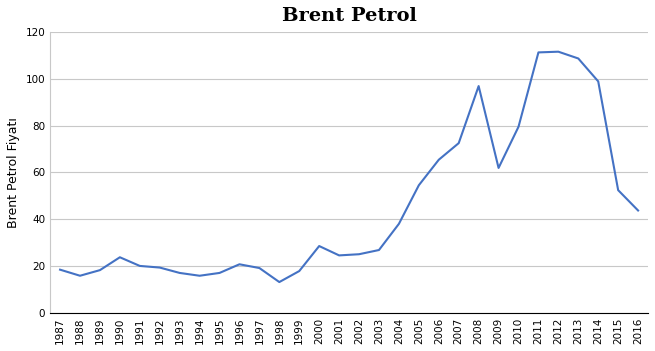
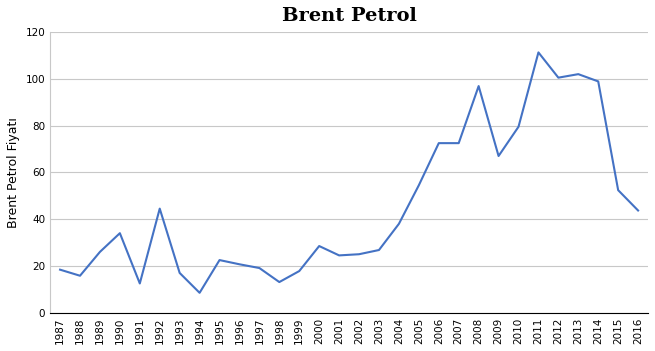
1989: 18.2 -> 26.0
1990: 23.7 -> 34.0
1991: 20.0 -> 12.5
1992: 19.3 -> 44.5
1994: 15.8 -> 8.5
1995: 17.0 -> 22.5
2006: 65.4 -> 72.5
2009: 61.9 -> 67.0
2012: 111.6 -> 100.5
2013: 108.7 -> 102.0
